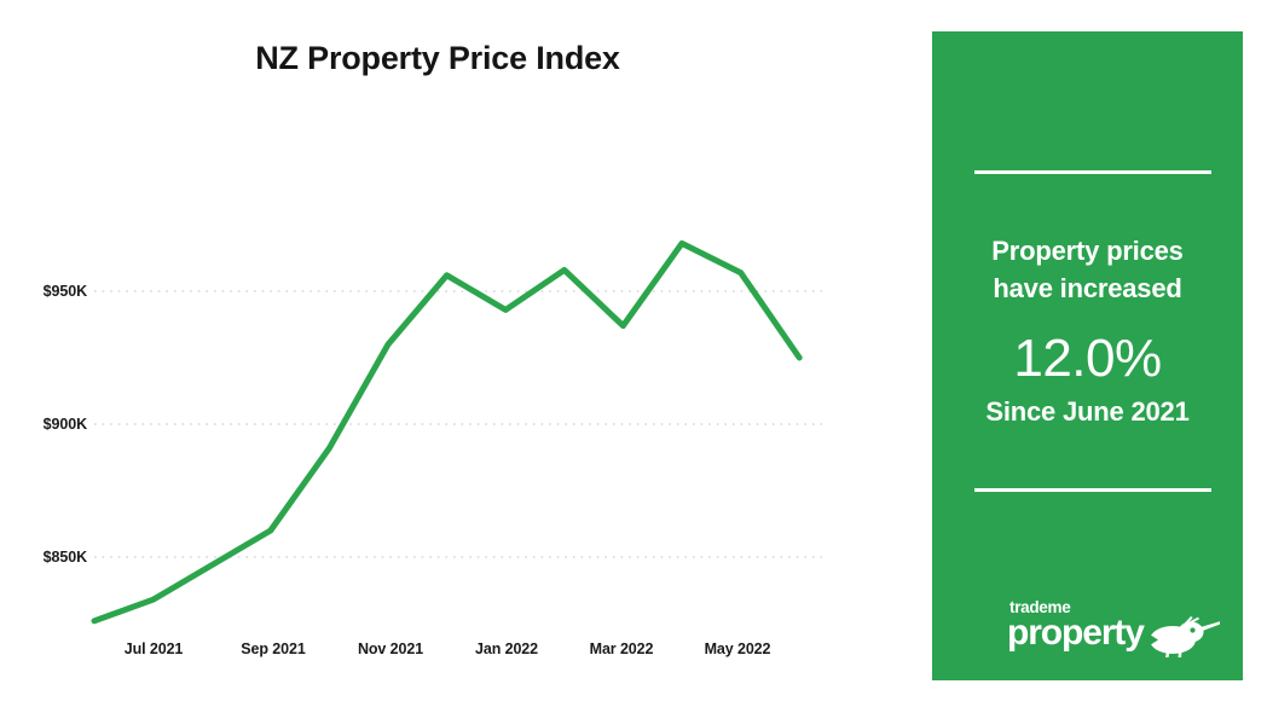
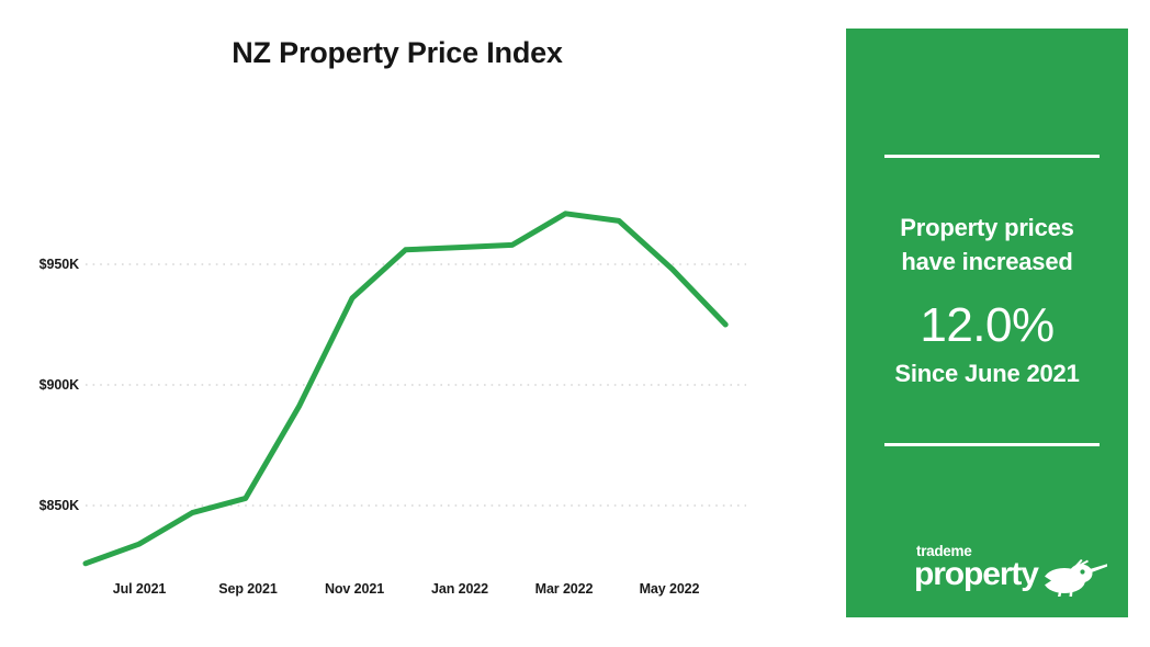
Sep 2021: $860K -> $853K
Nov 2021: $930K -> $936K
Jan 2022: $943K -> $957K
Mar 2022: $937K -> $971K
May 2022: $957K -> $948K
